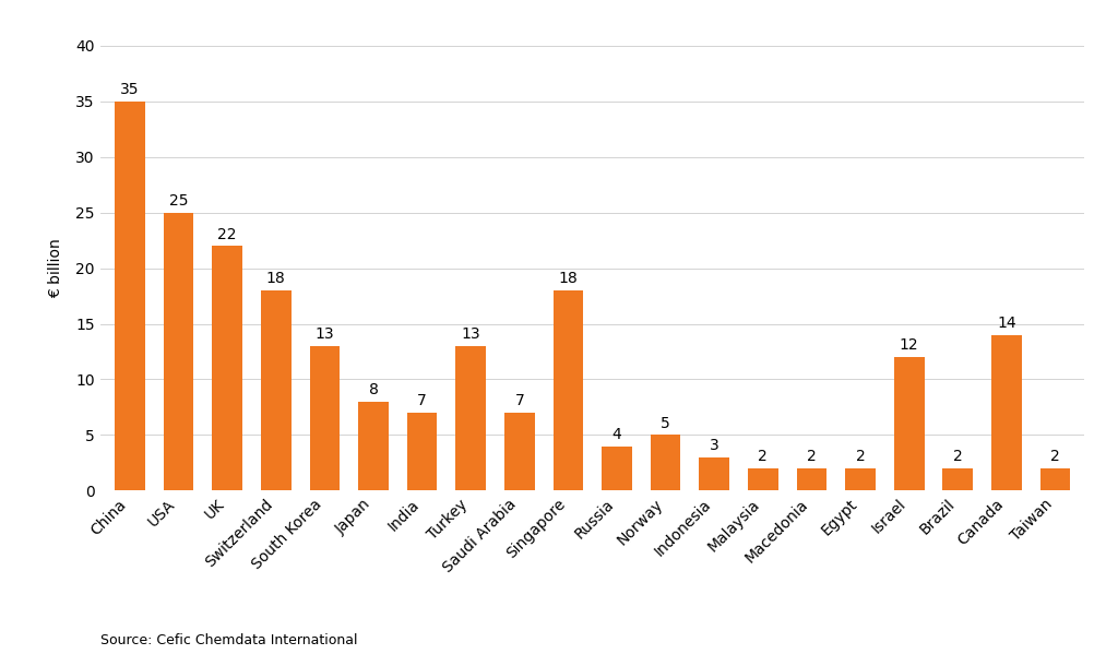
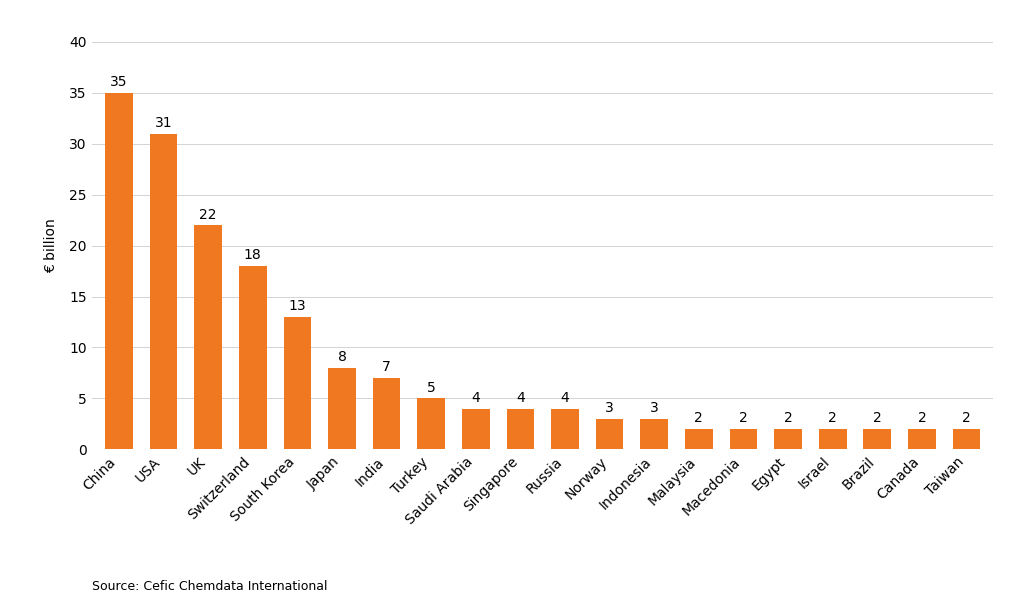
USA: 25 -> 31
Turkey: 13 -> 5
Saudi Arabia: 7 -> 4
Singapore: 18 -> 4
Norway: 5 -> 3
Israel: 12 -> 2
Canada: 14 -> 2
